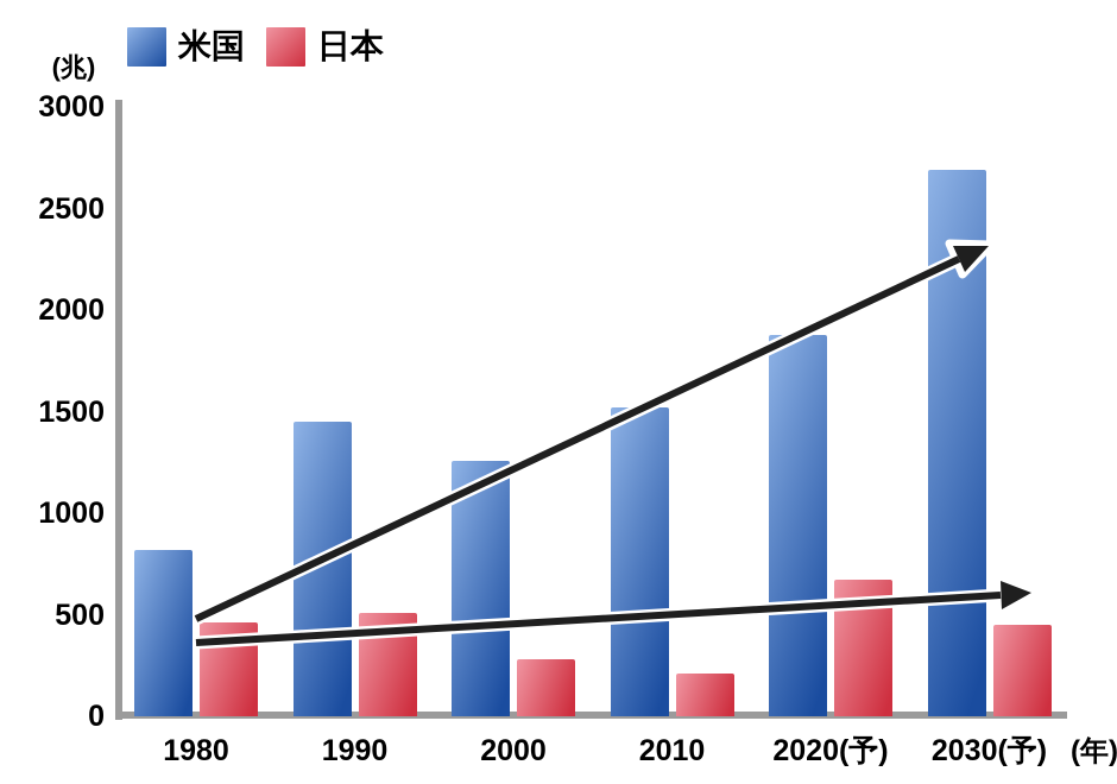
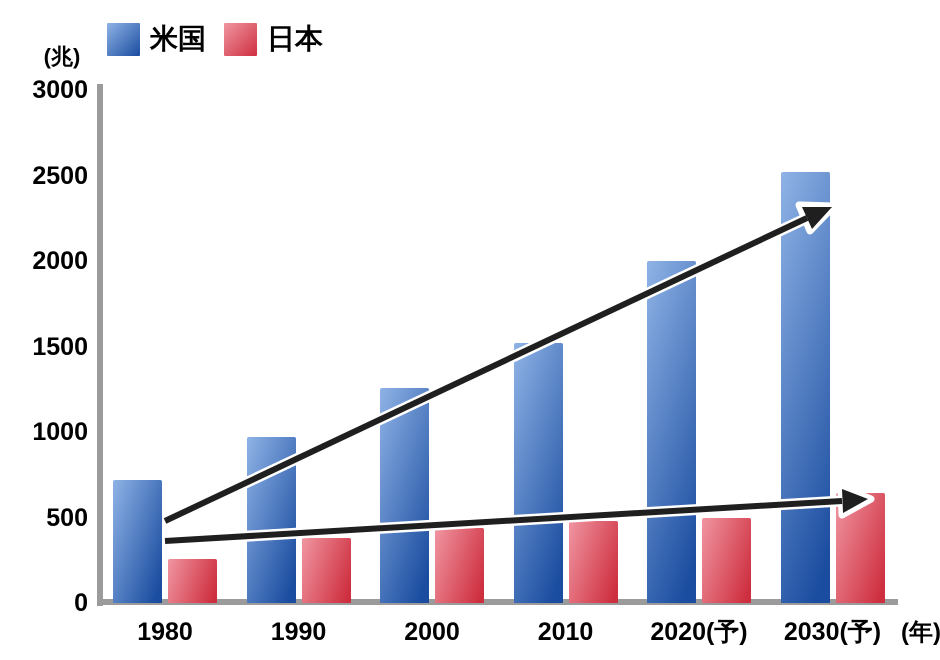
米国/1980: 820 -> 720
日本/1980: 460 -> 260
米国/1990: 1450 -> 970
日本/1990: 510 -> 380
日本/2000: 280 -> 440
日本/2010: 210 -> 480
米国/2020(予): 1880 -> 2000
日本/2020(予): 670 -> 500
米国/2030(予): 2690 -> 2520
日本/2030(予): 450 -> 640
